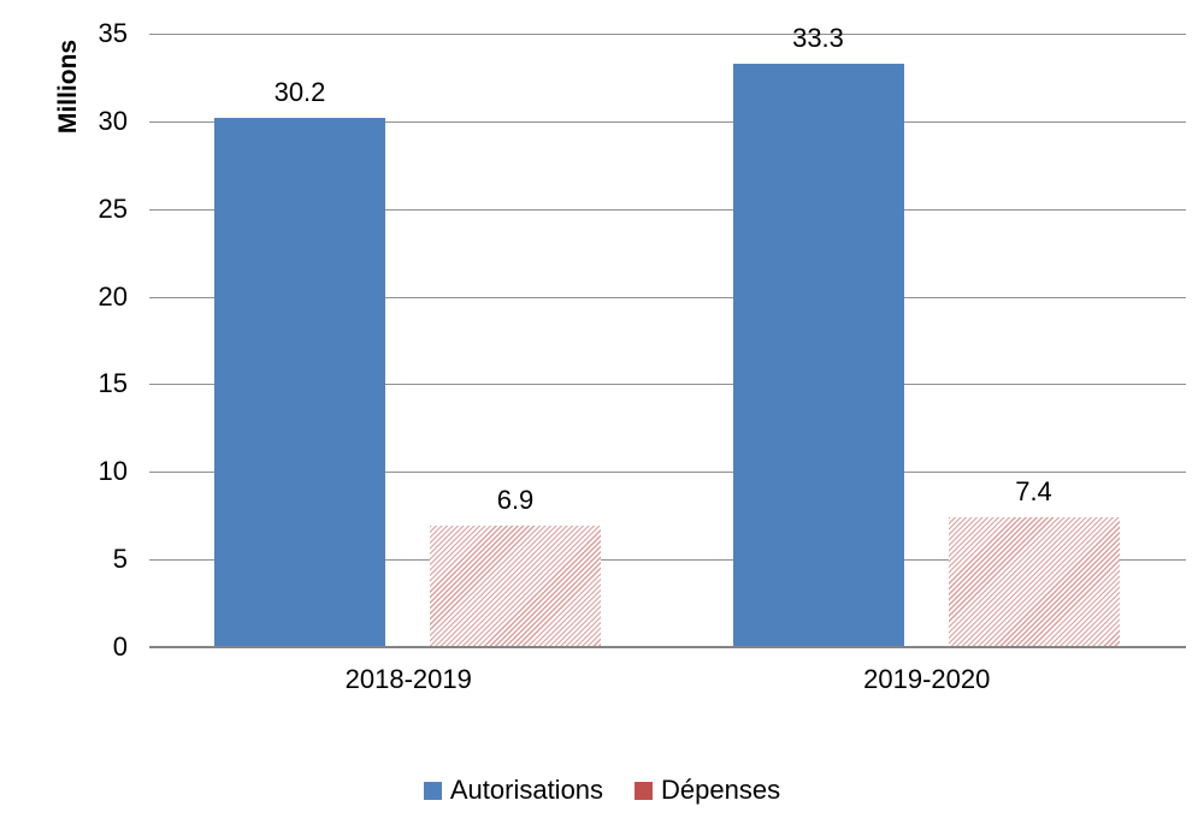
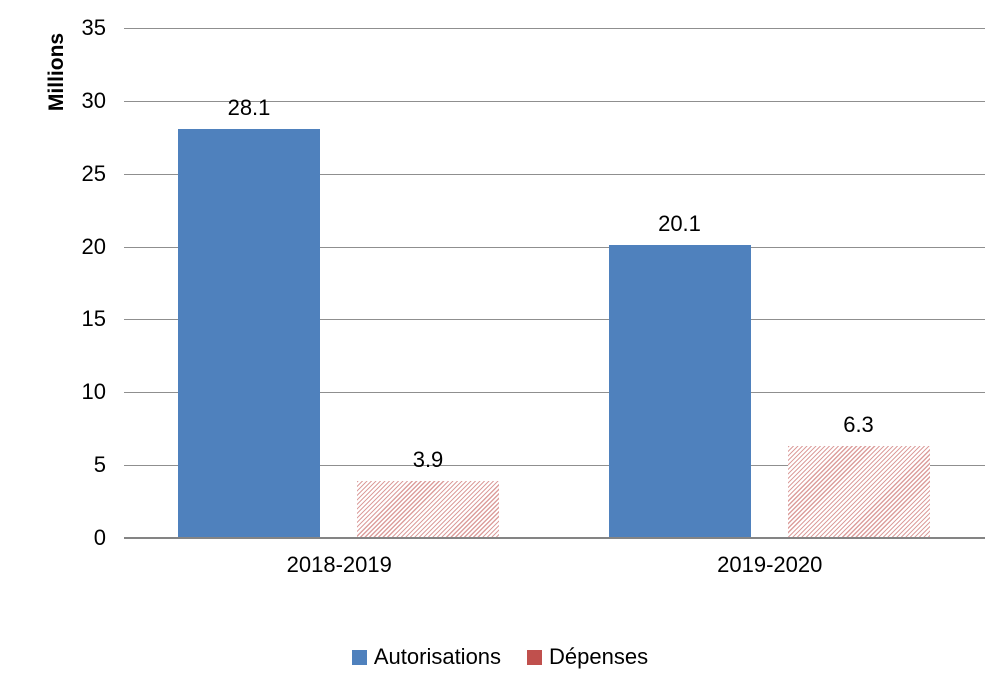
Autorisations/2018-2019: 30.2 -> 28.1
Dépenses/2018-2019: 6.9 -> 3.9
Autorisations/2019-2020: 33.3 -> 20.1
Dépenses/2019-2020: 7.4 -> 6.3
